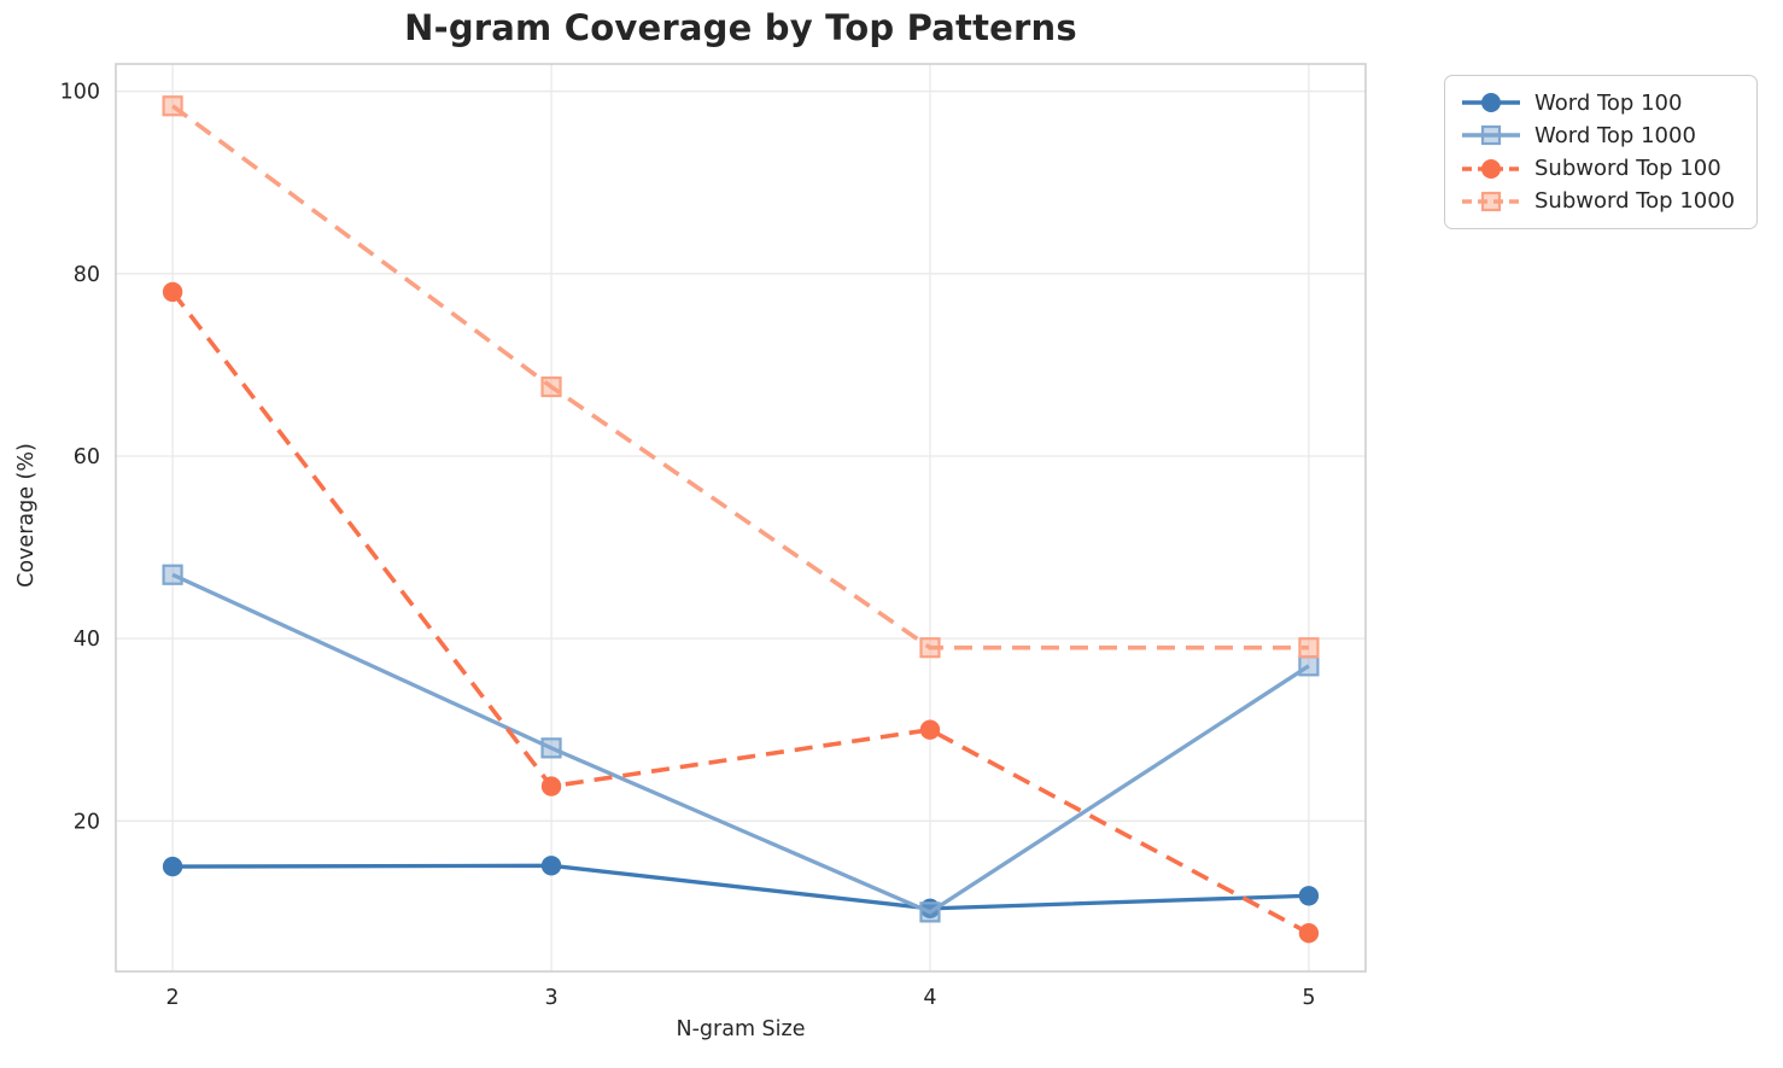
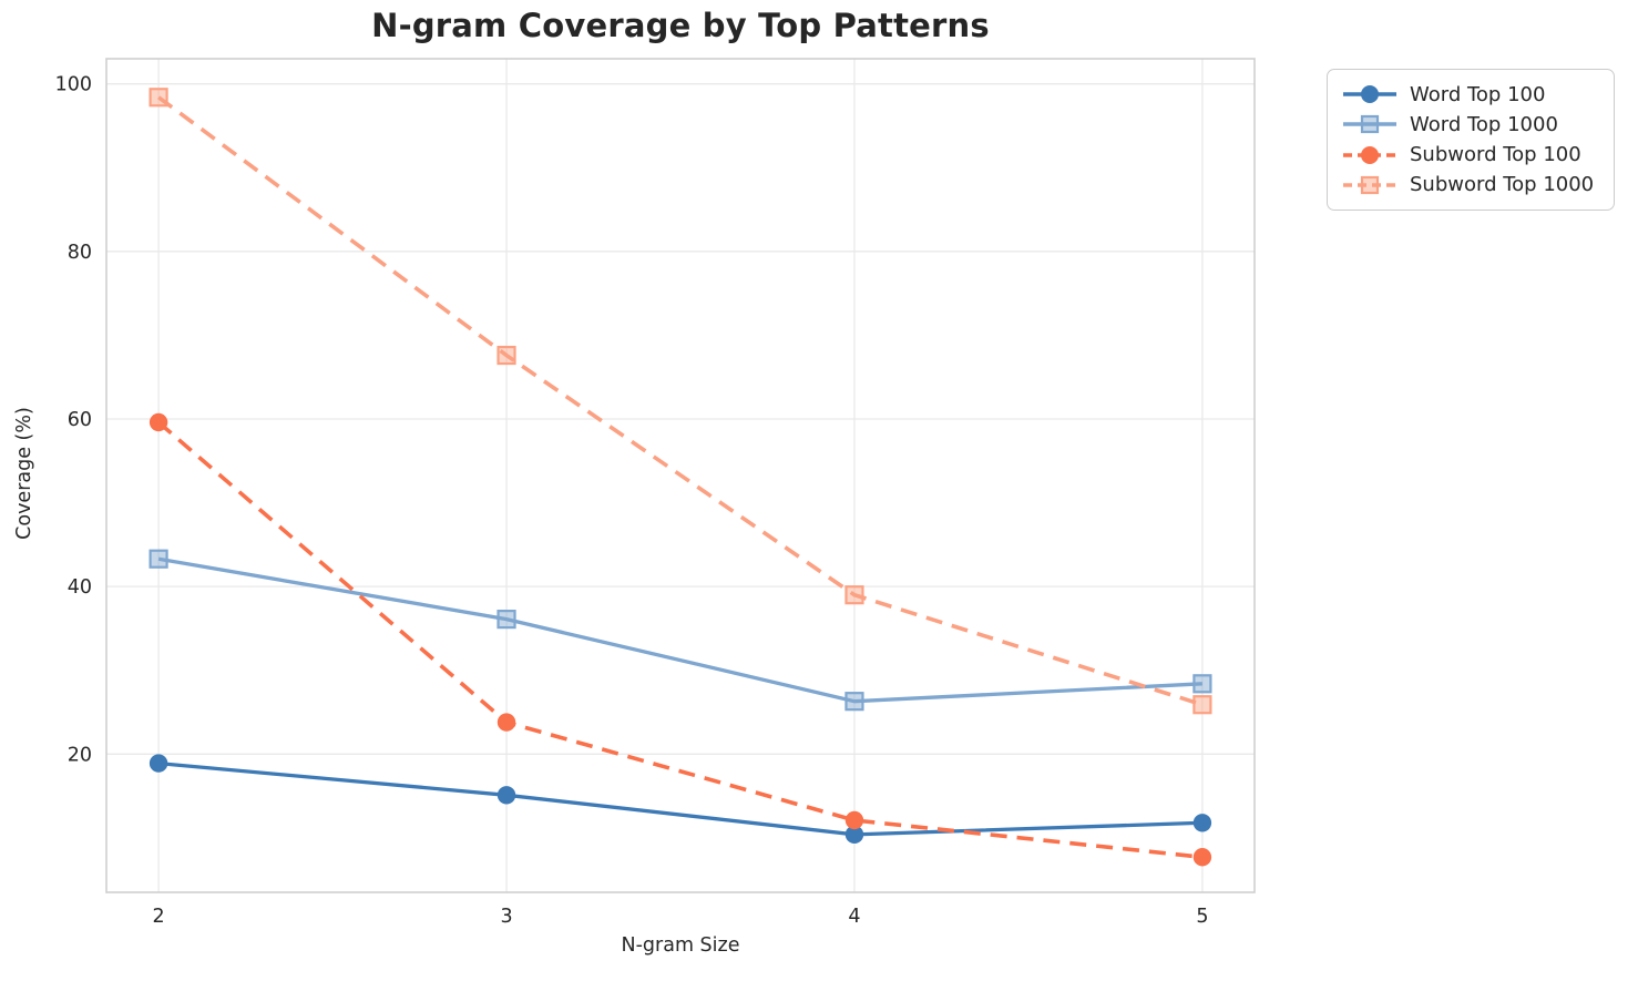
Word Top 100/2: 15 -> 19
Word Top 1000/2: 47 -> 43
Subword Top 100/2: 78 -> 60
Word Top 1000/3: 28 -> 36
Word Top 1000/4: 10 -> 26
Subword Top 100/4: 30 -> 12
Word Top 1000/5: 37 -> 28
Subword Top 1000/5: 39 -> 26
